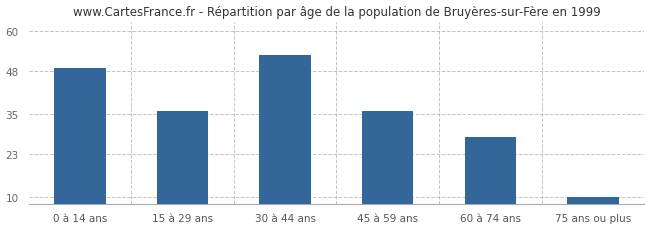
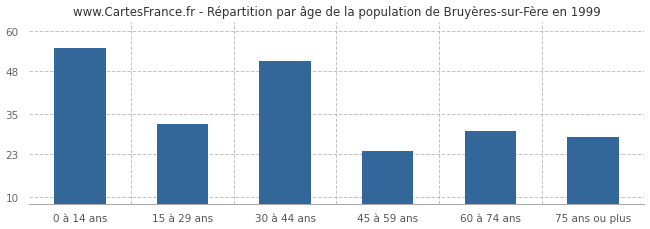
0 à 14 ans: 49 -> 55
15 à 29 ans: 36 -> 32
30 à 44 ans: 53 -> 51
45 à 59 ans: 36 -> 24
60 à 74 ans: 28 -> 30
75 ans ou plus: 10 -> 28
